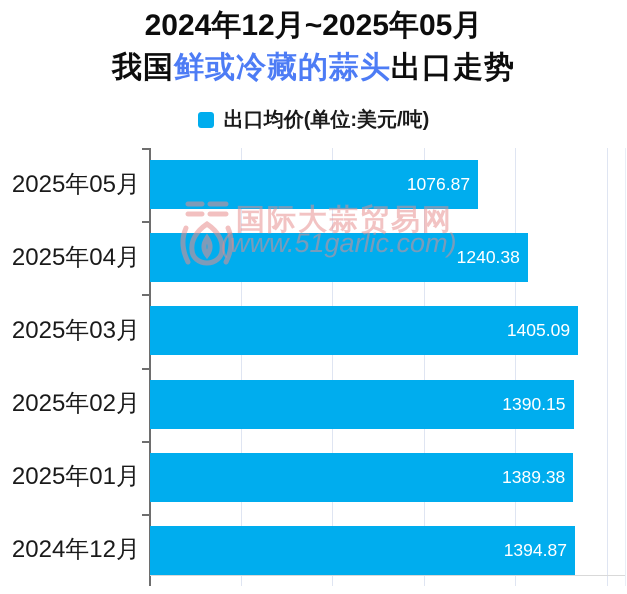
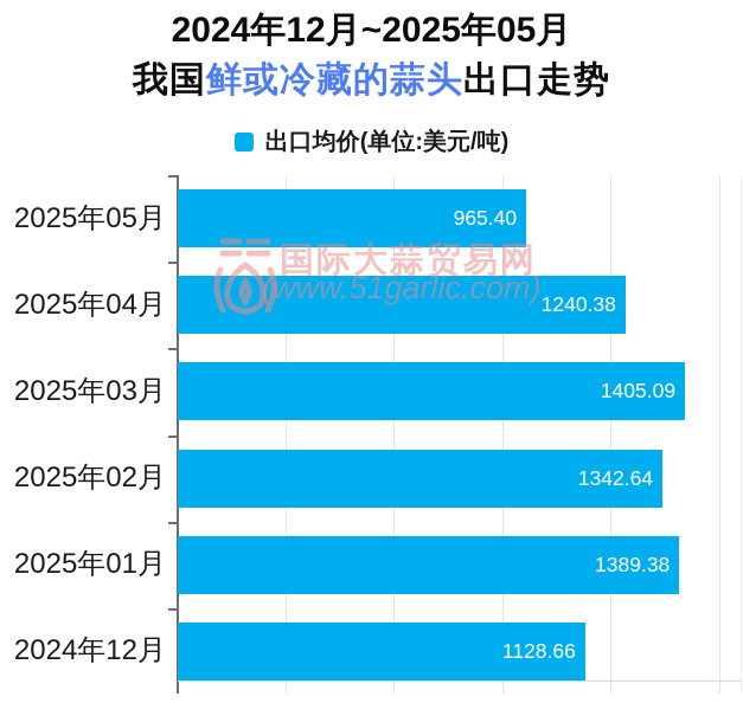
2025年05月: 1076.87 -> 965.40
2025年02月: 1390.15 -> 1342.64
2024年12月: 1394.87 -> 1128.66
